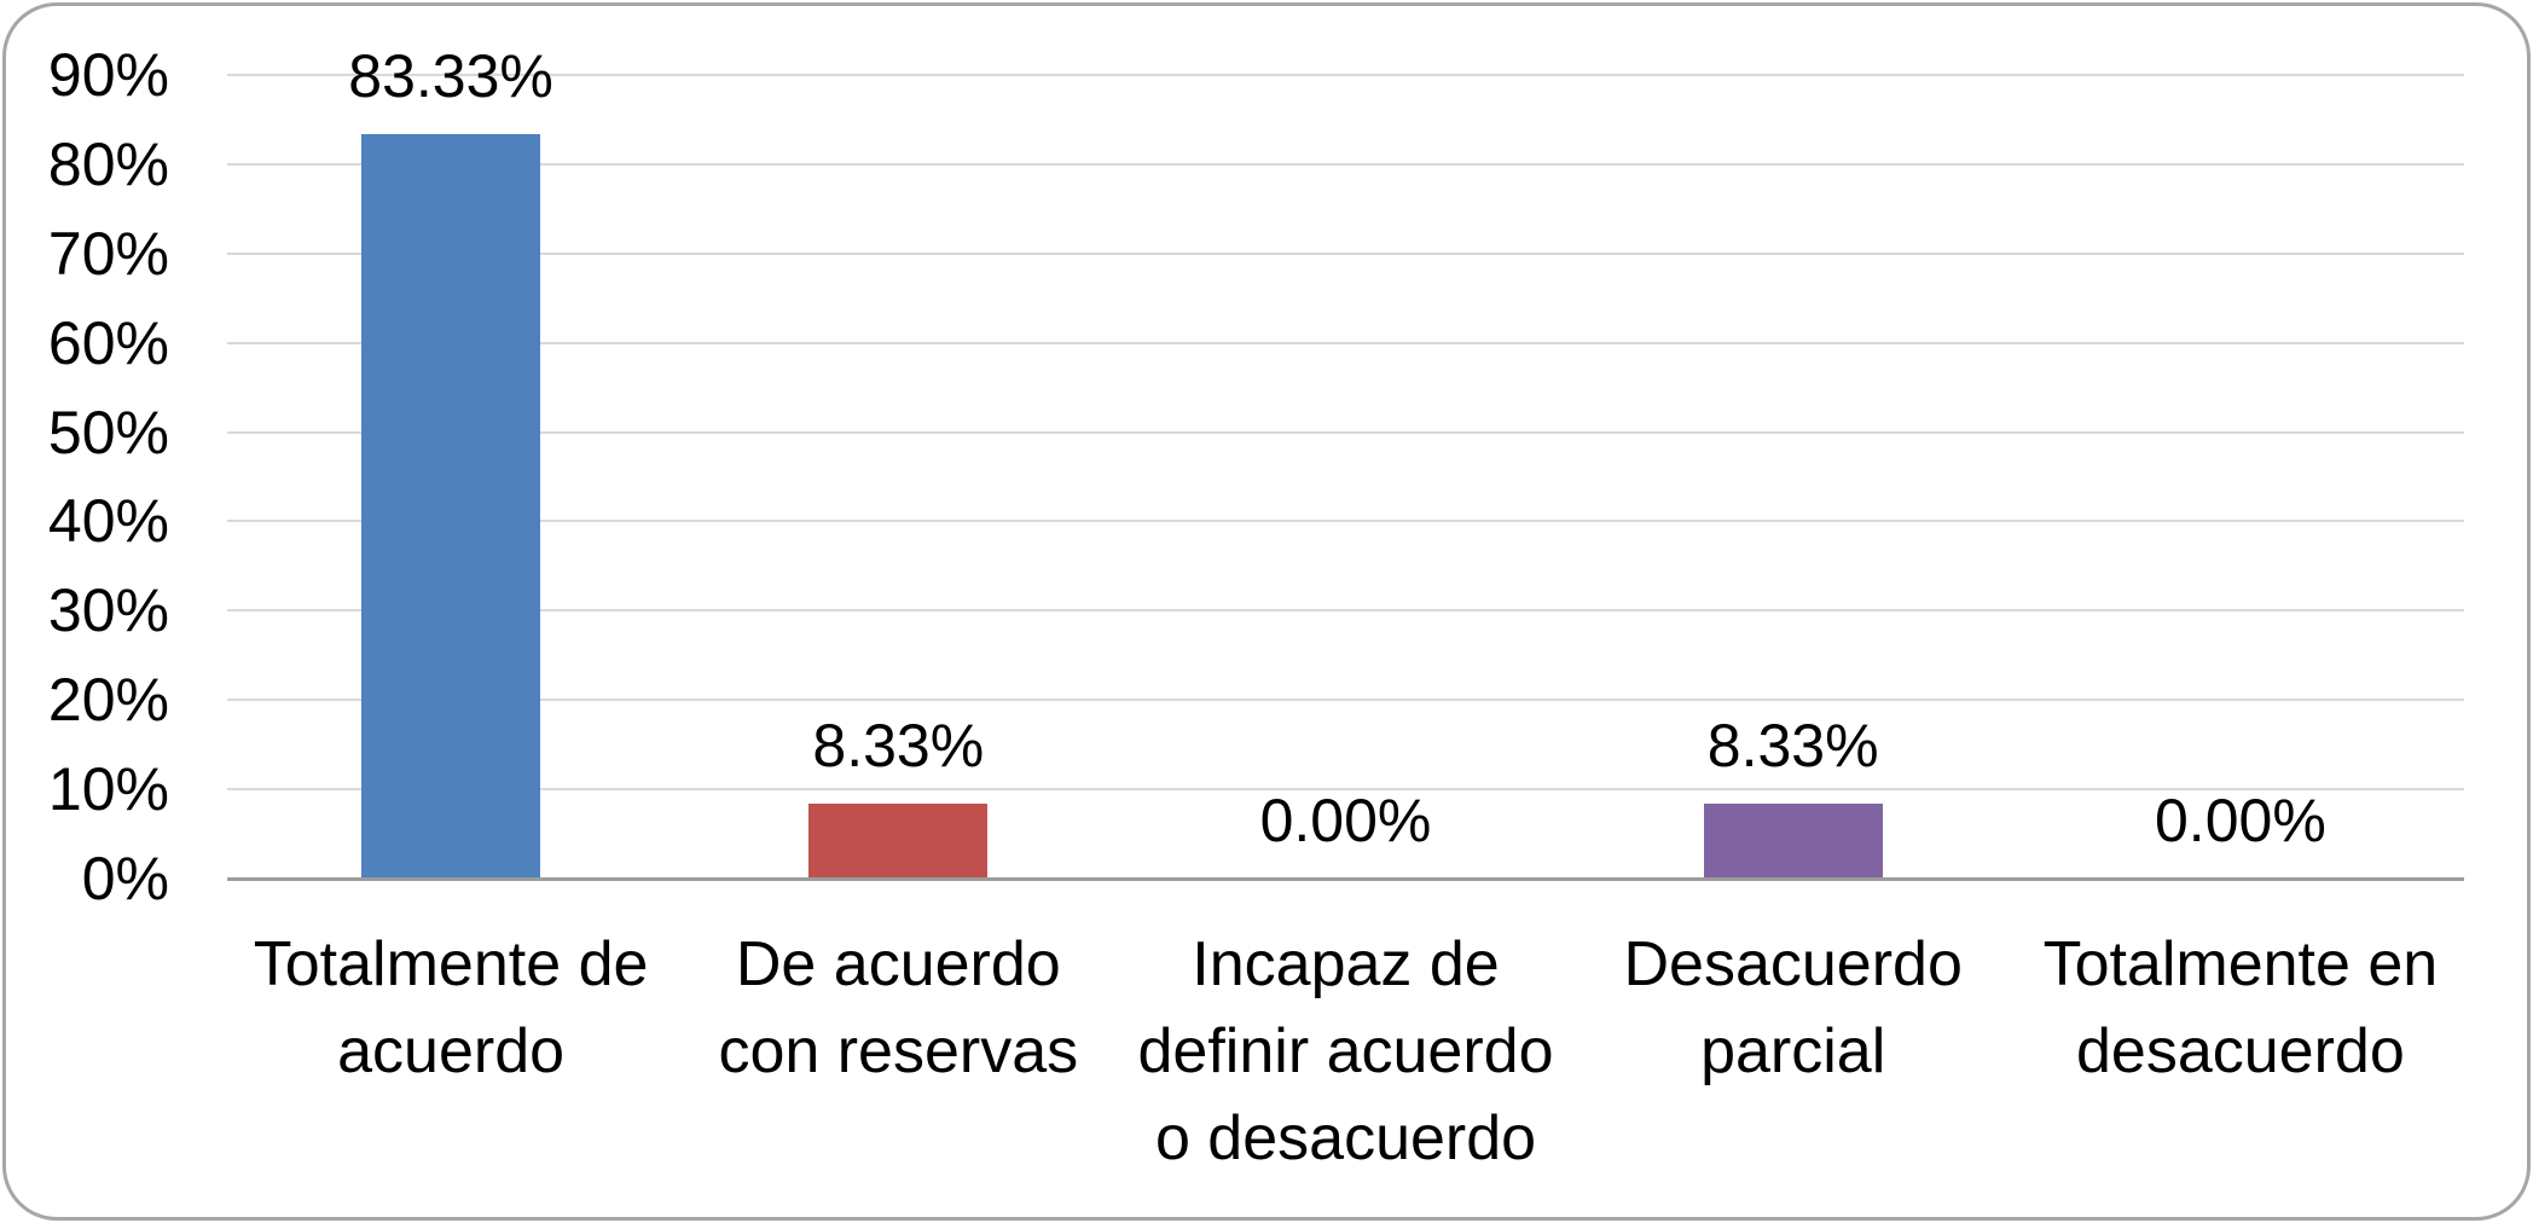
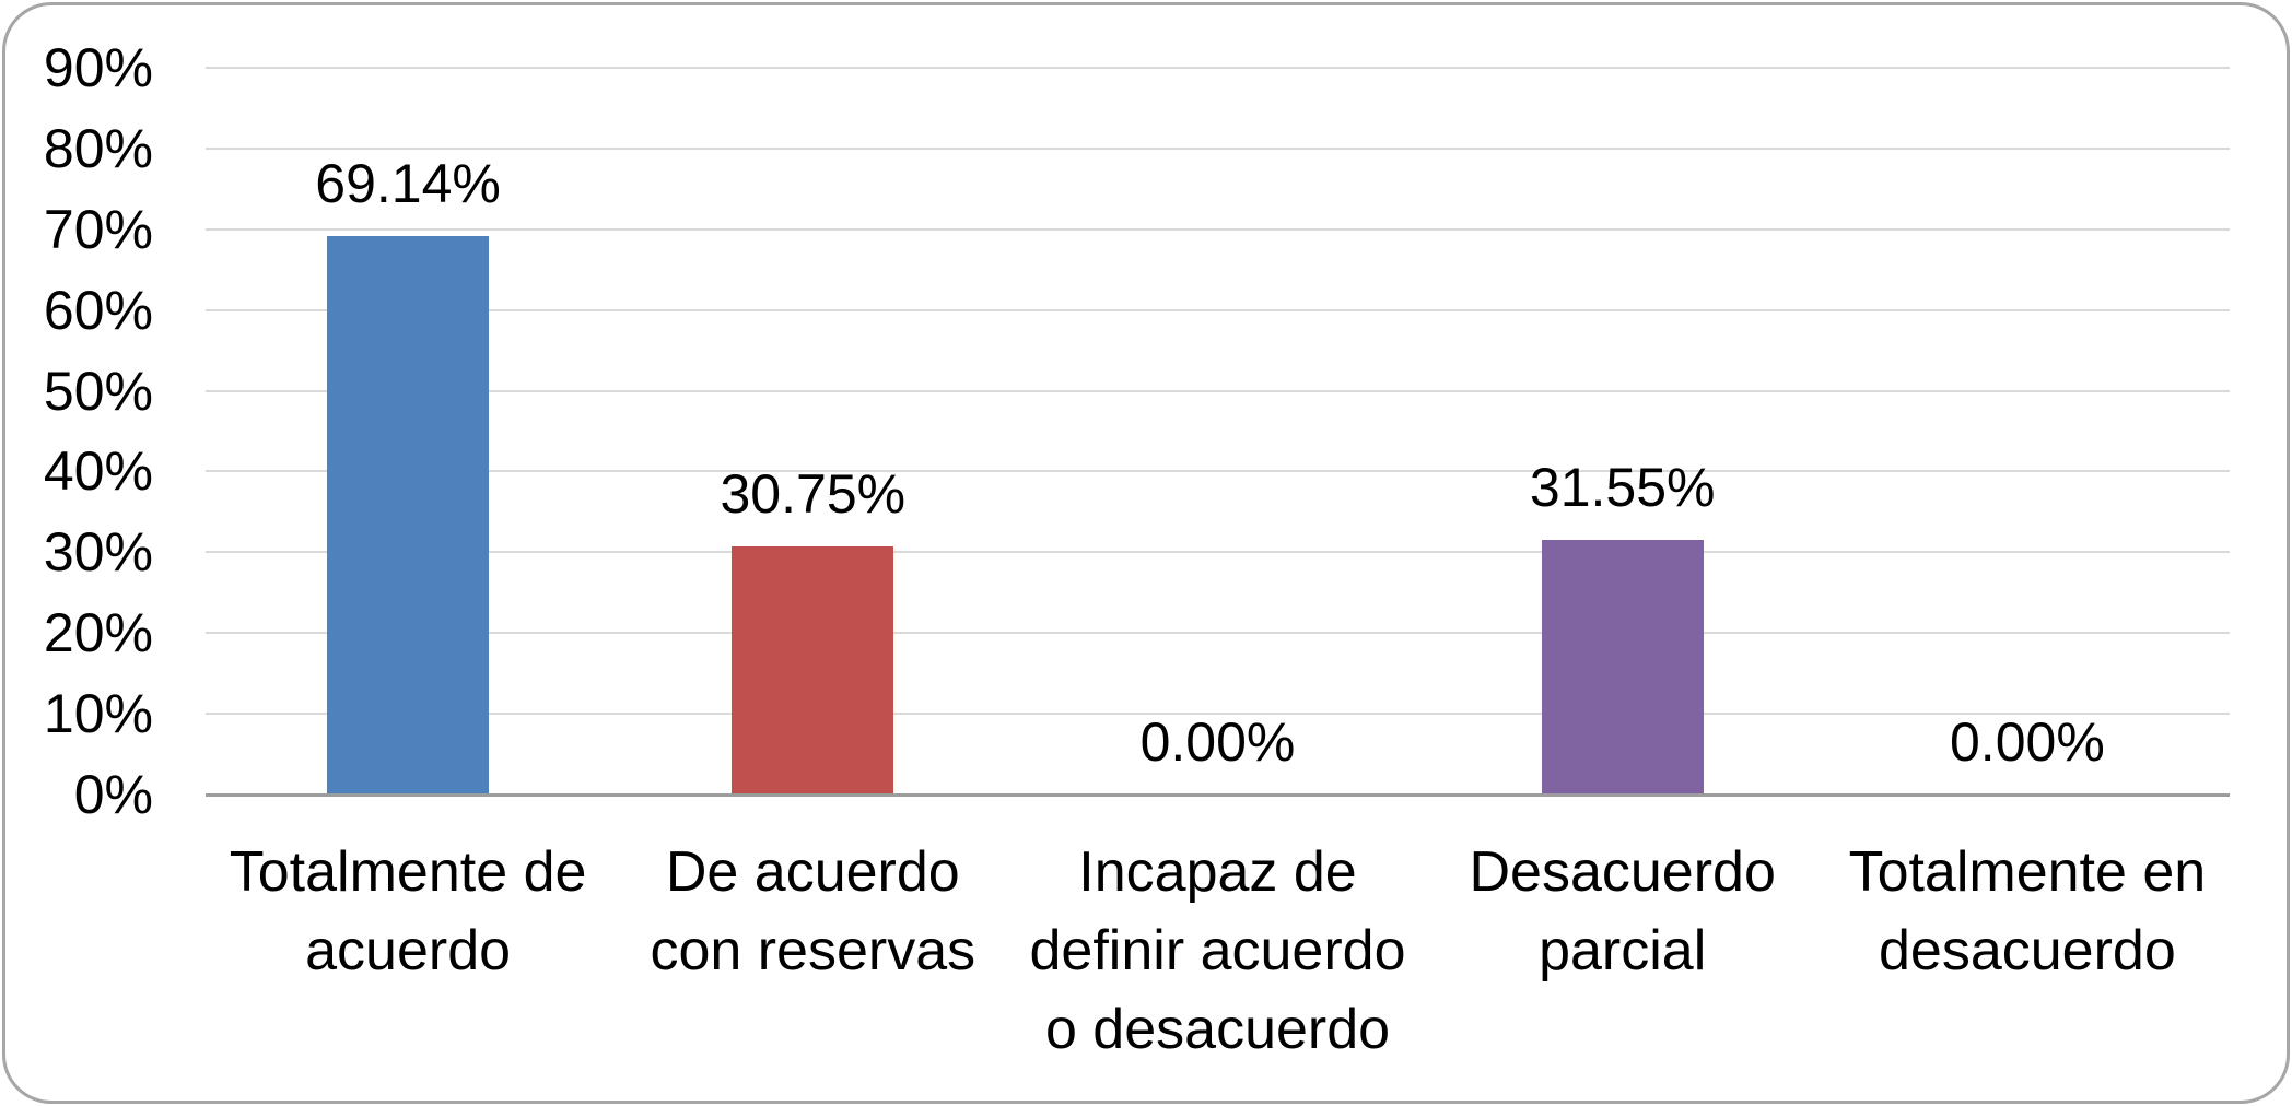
Totalmente de acuerdo: 83.33% -> 69.14%
De acuerdo con reservas: 8.33% -> 30.75%
Desacuerdo parcial: 8.33% -> 31.55%
